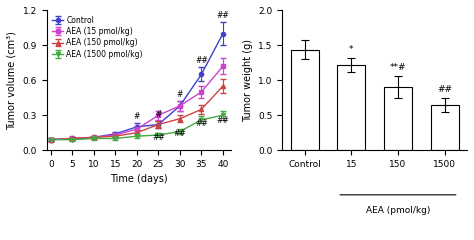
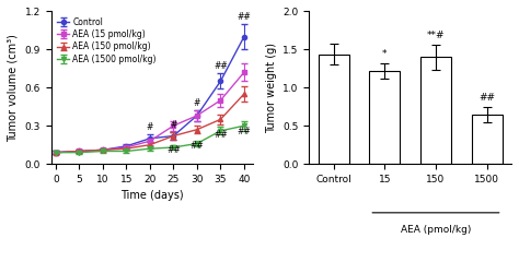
150: 0.90 -> 1.40
